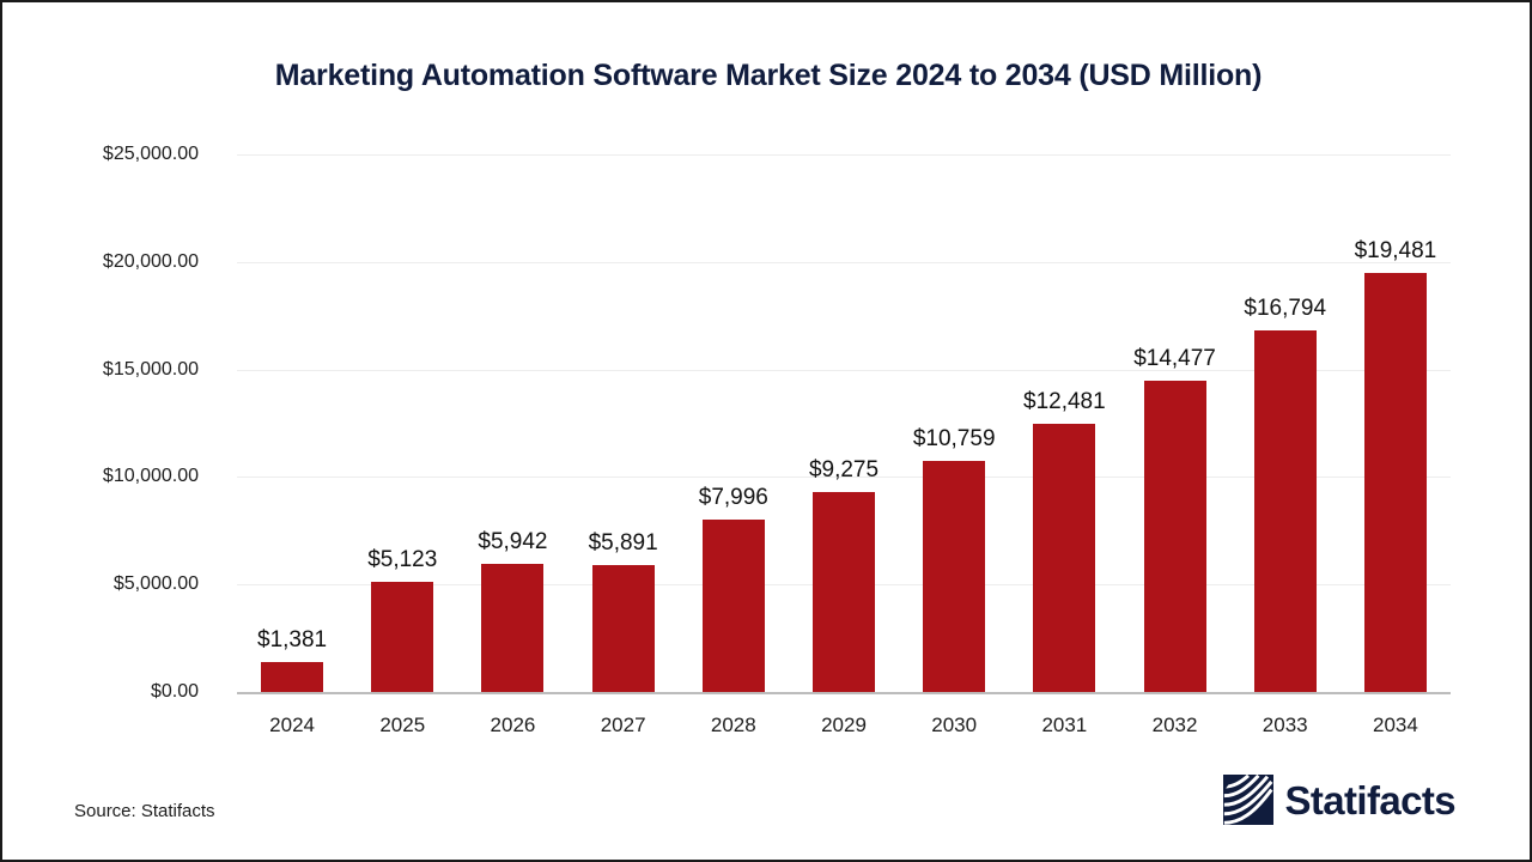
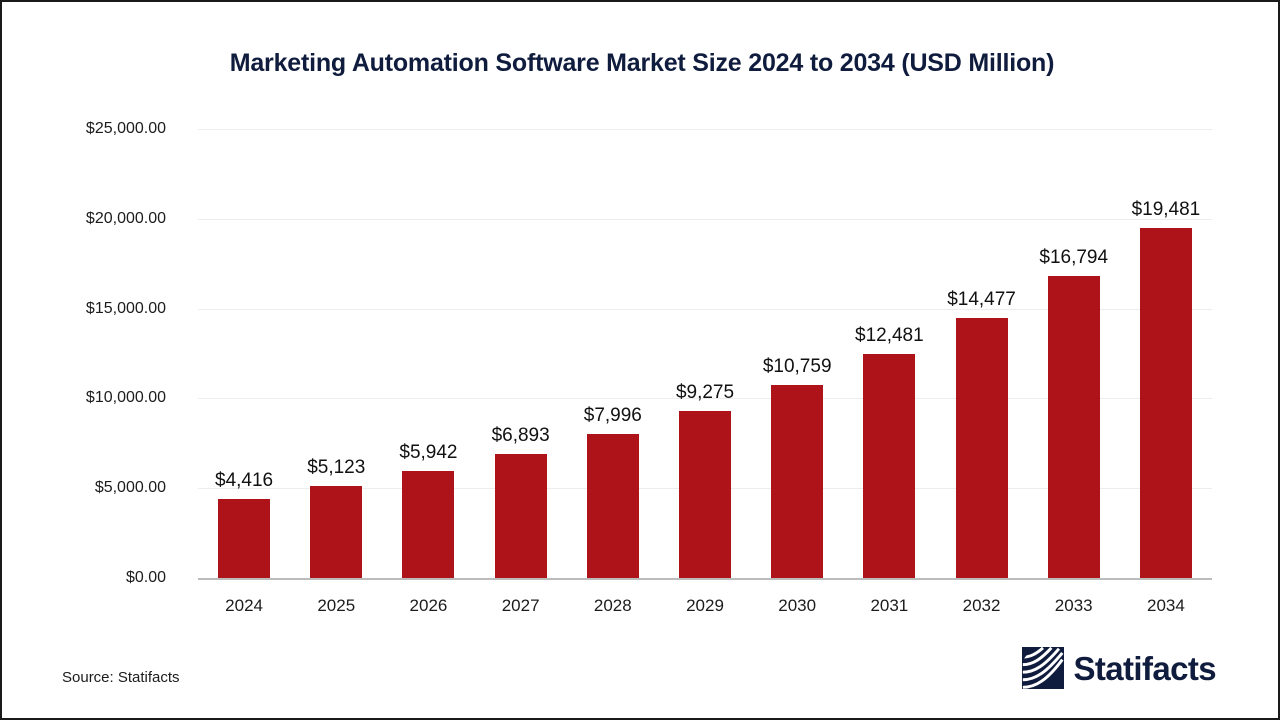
2024: $1,381 -> $4,416
2027: $5,891 -> $6,893
